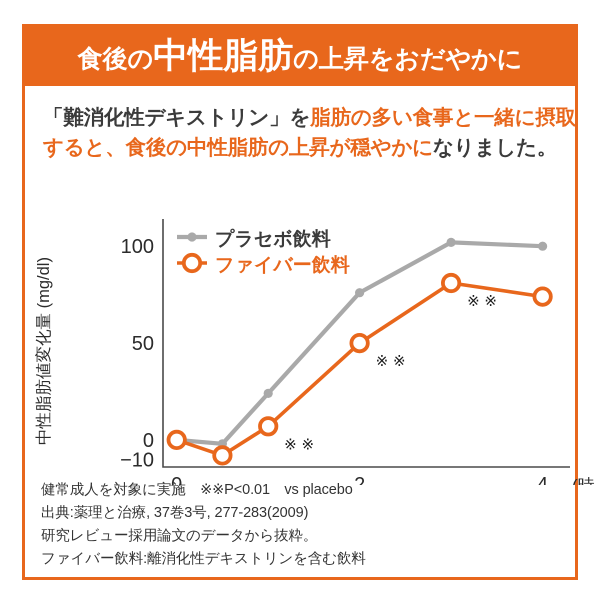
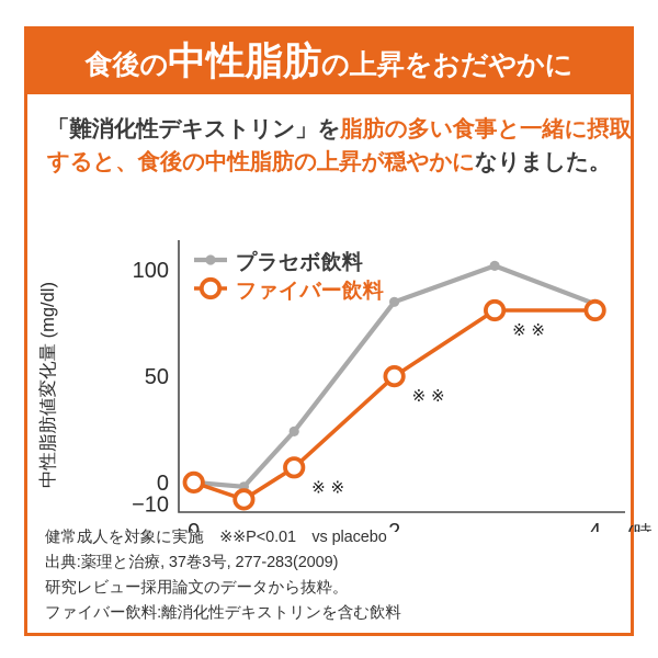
プラセボ飲料/2: 76 -> 85
プラセボ飲料/4: 100 -> 84
ファイバー飲料/4: 74 -> 81
